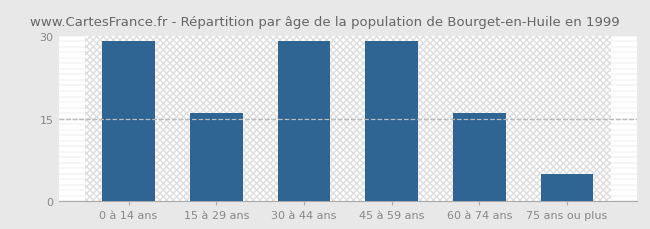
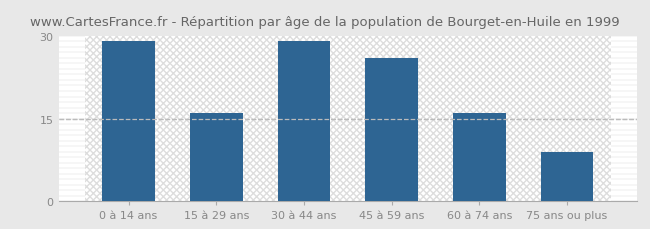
45 à 59 ans: 29 -> 26
75 ans ou plus: 5 -> 9
